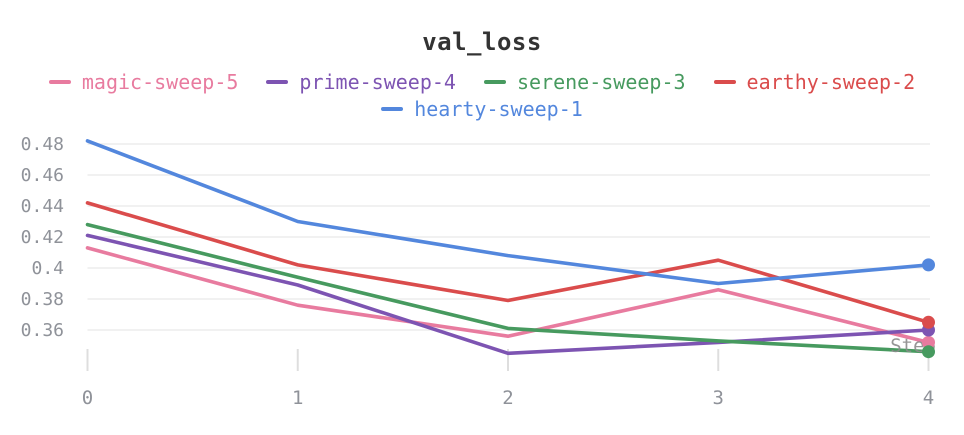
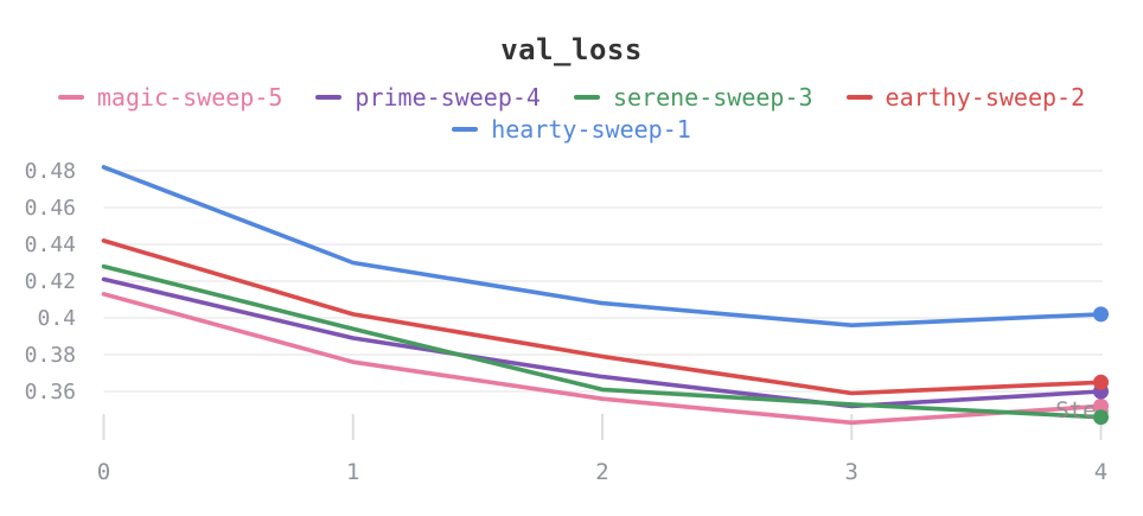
prime-sweep-4/2: 0.345 -> 0.368
magic-sweep-5/3: 0.386 -> 0.343
earthy-sweep-2/3: 0.405 -> 0.359
hearty-sweep-1/3: 0.390 -> 0.396
